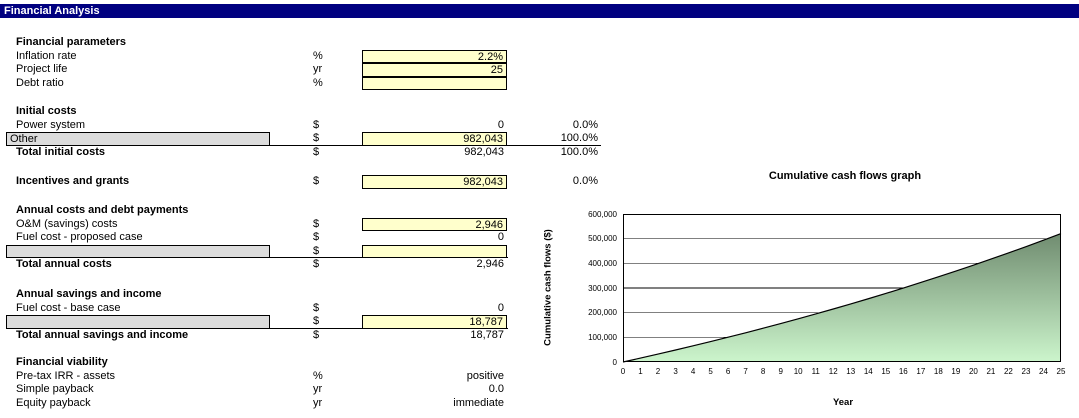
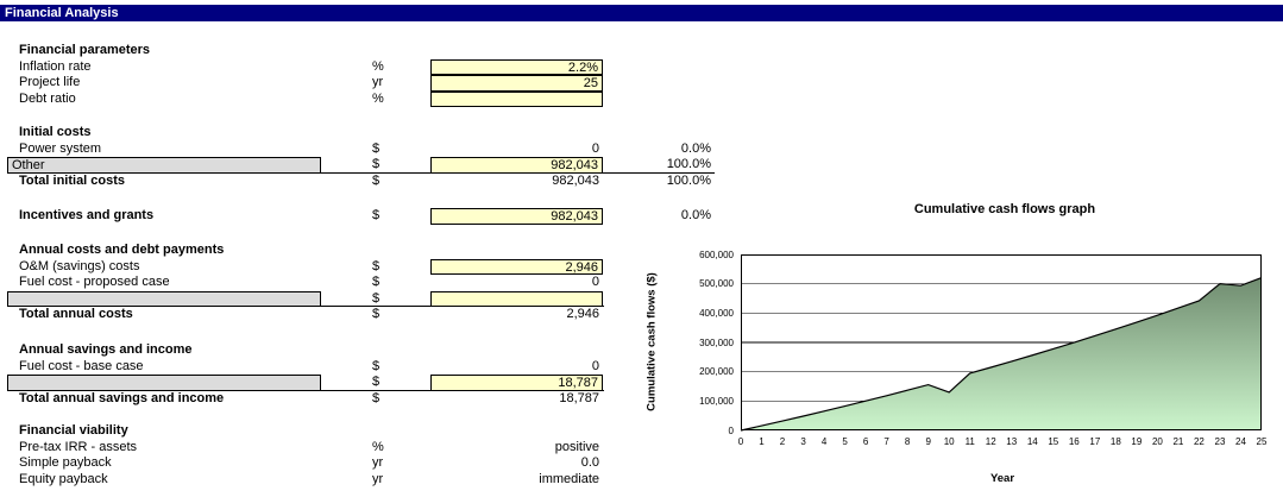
10: 180000 -> 130000
23: 470000 -> 500000
